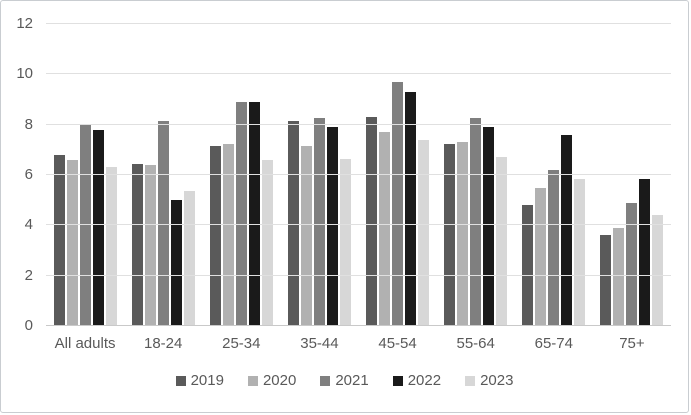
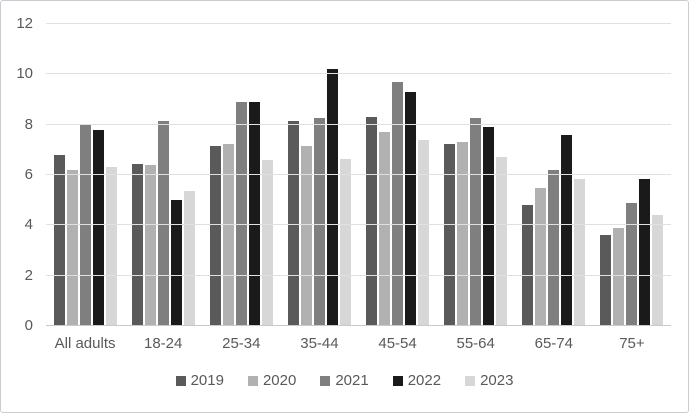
2020/All adults: 6.6 -> 6.2
2022/35-44: 7.9 -> 10.2
